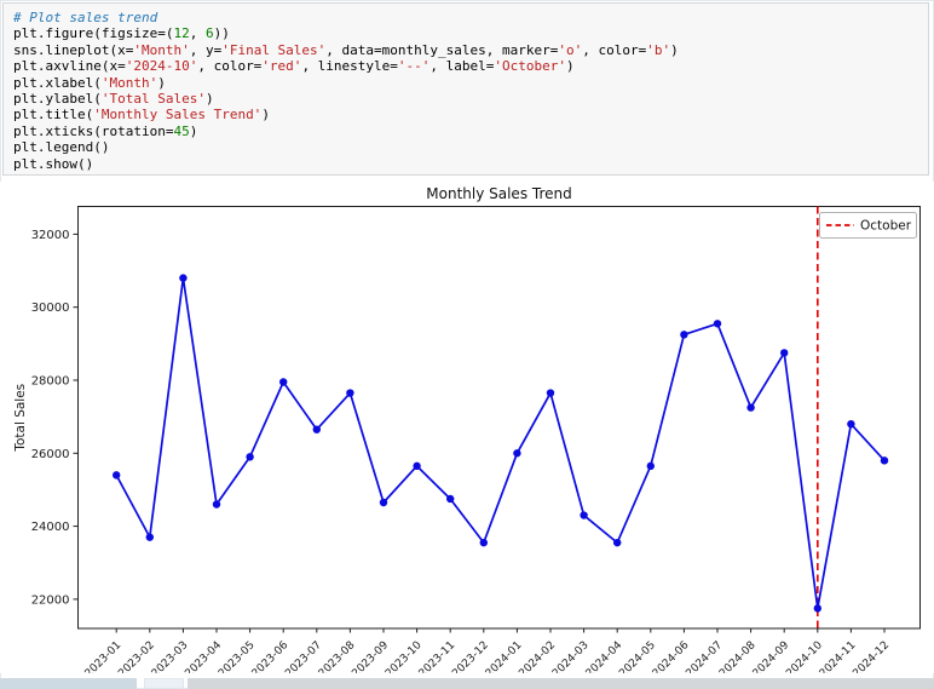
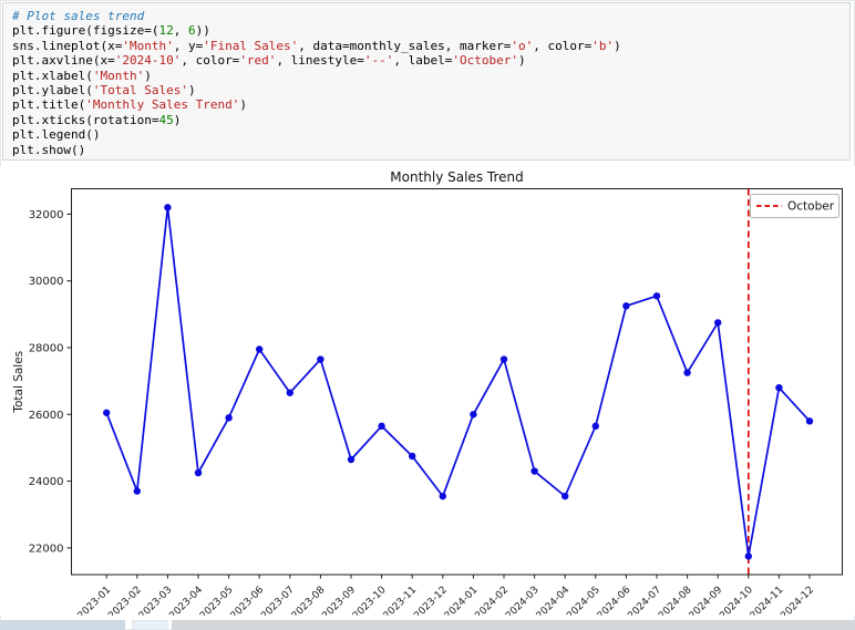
2023-01: 25400 -> 26000
2023-03: 30800 -> 32200
2023-04: 24600 -> 24200
